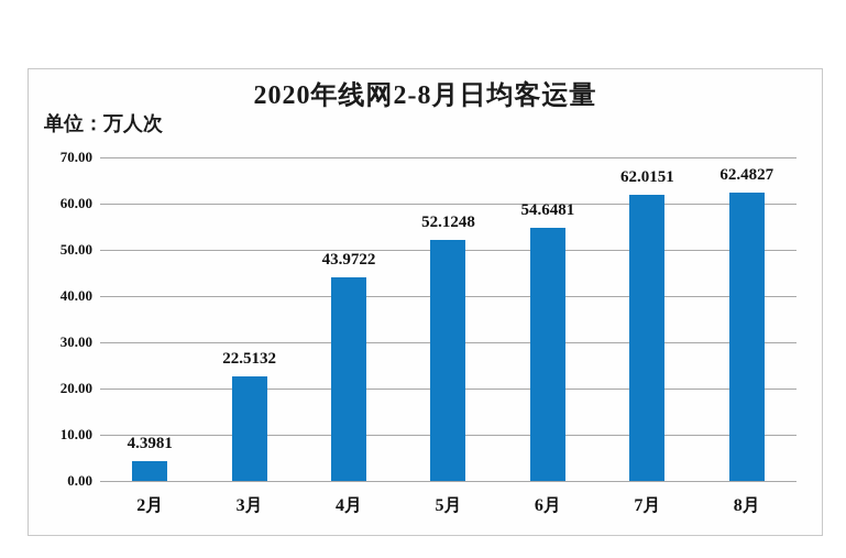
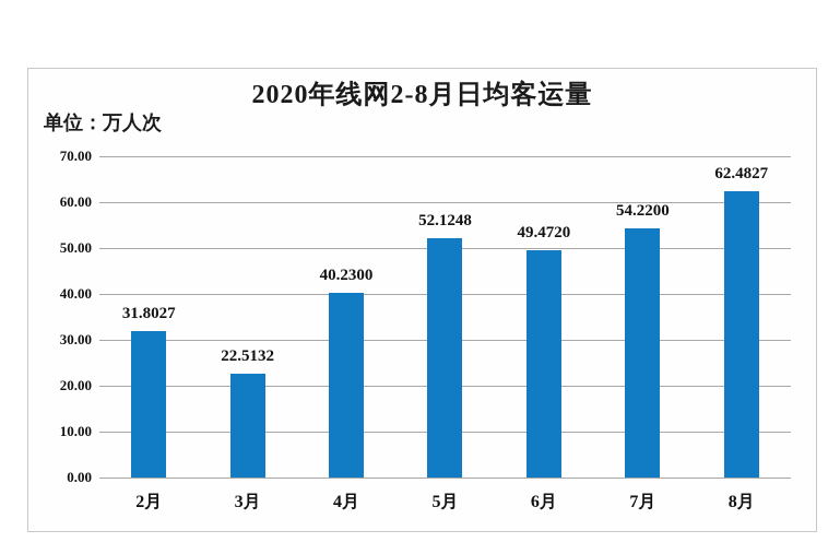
2月: 4.3981 -> 31.8027
4月: 43.9722 -> 40.2300
6月: 54.6481 -> 49.4720
7月: 62.0151 -> 54.2200
